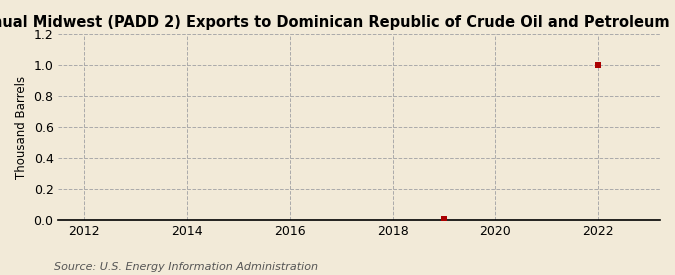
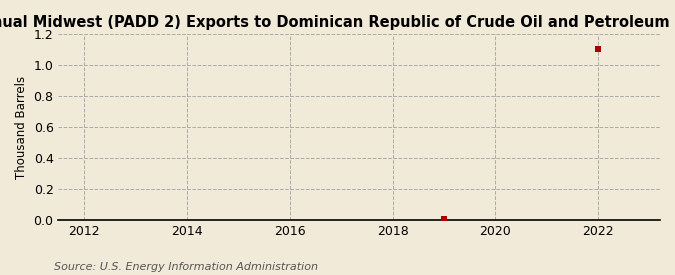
2022: 1.00 -> 1.10
